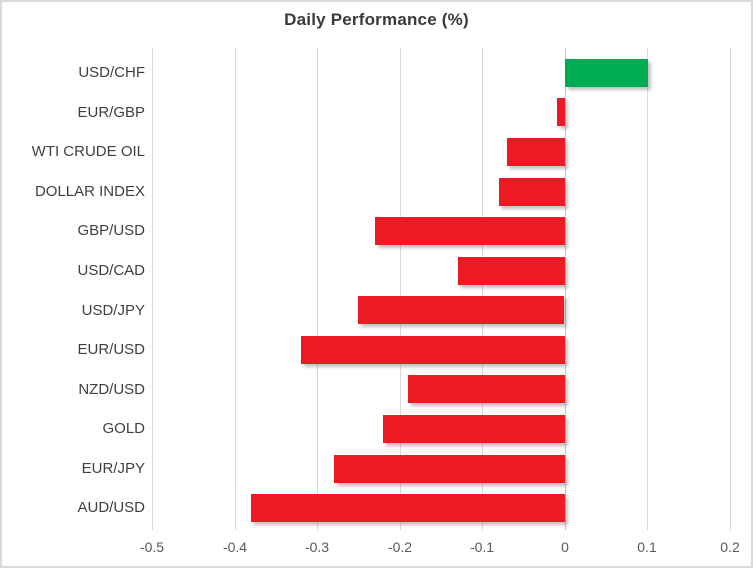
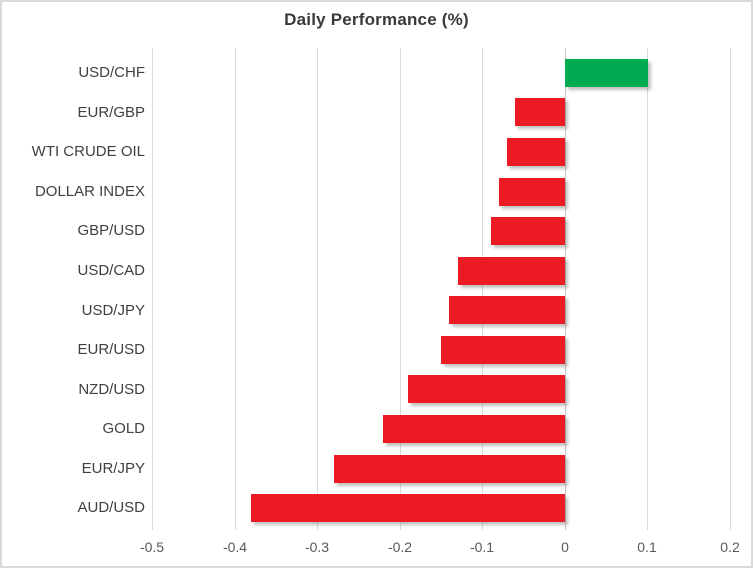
EUR/GBP: -0.01 -> -0.06
GBP/USD: -0.23 -> -0.09
USD/JPY: -0.25 -> -0.14
EUR/USD: -0.32 -> -0.15
